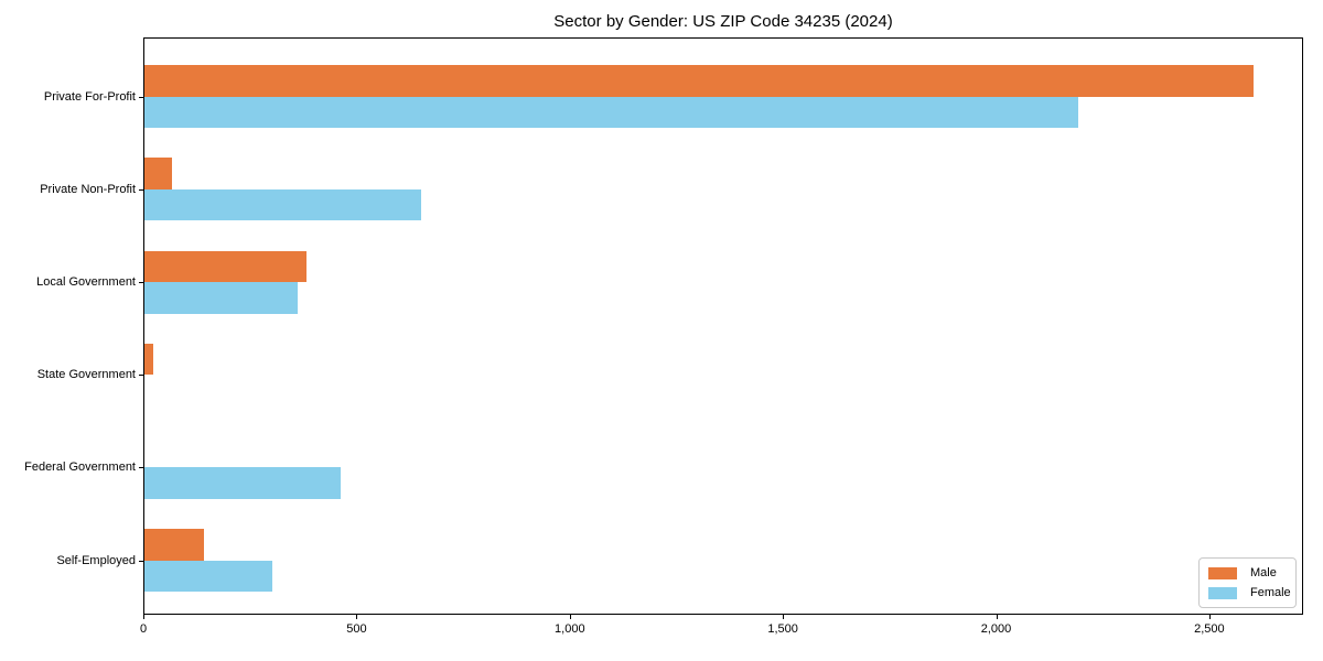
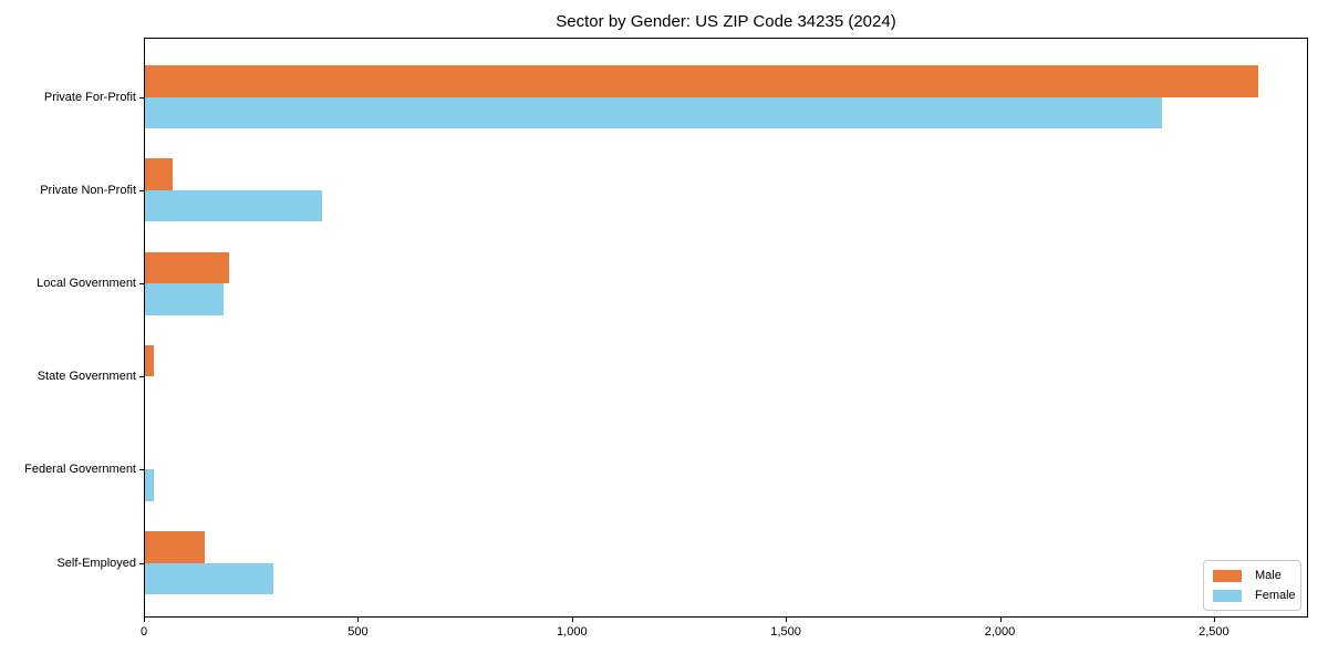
Female/Private For-Profit: 2190 -> 2380
Female/Private Non-Profit: 650 -> 410
Male/Local Government: 380 -> 200
Female/Local Government: 360 -> 180
Female/Federal Government: 460 -> 20
